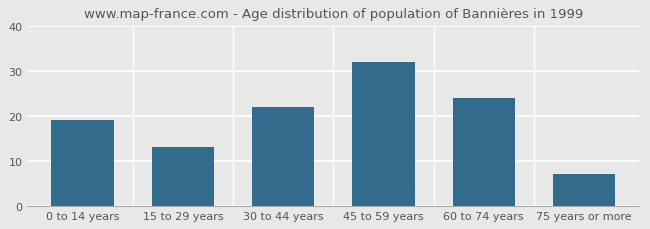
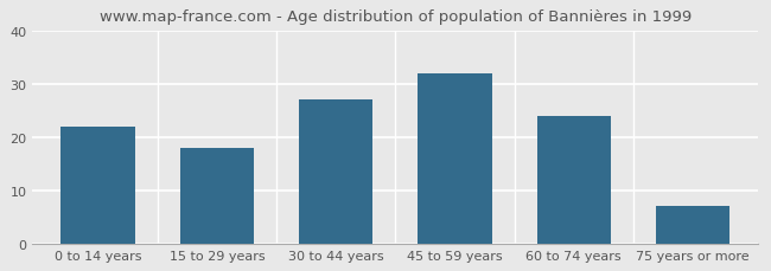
0 to 14 years: 19 -> 22
15 to 29 years: 13 -> 18
30 to 44 years: 22 -> 27
